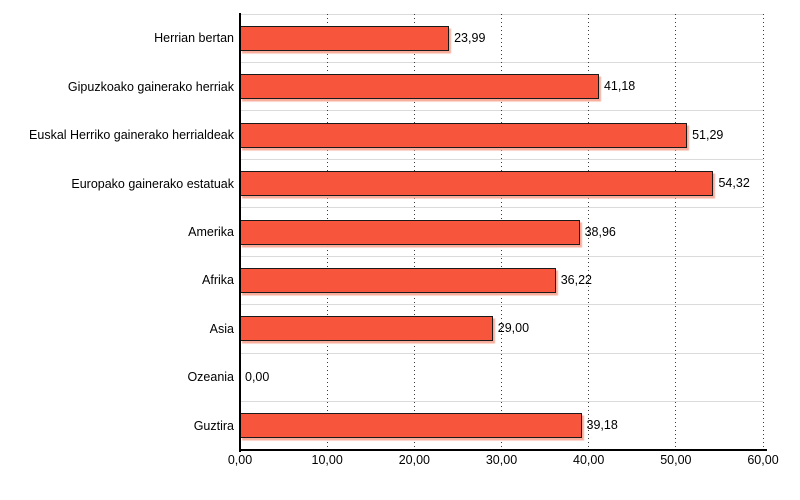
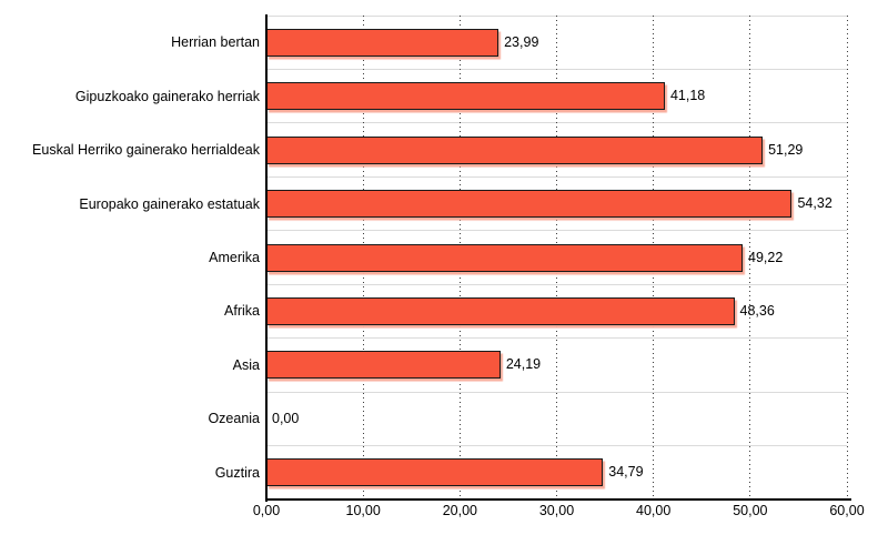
Amerika: 38,96 -> 49,22
Afrika: 36,22 -> 48,36
Asia: 29,00 -> 24,19
Guztira: 39,18 -> 34,79
